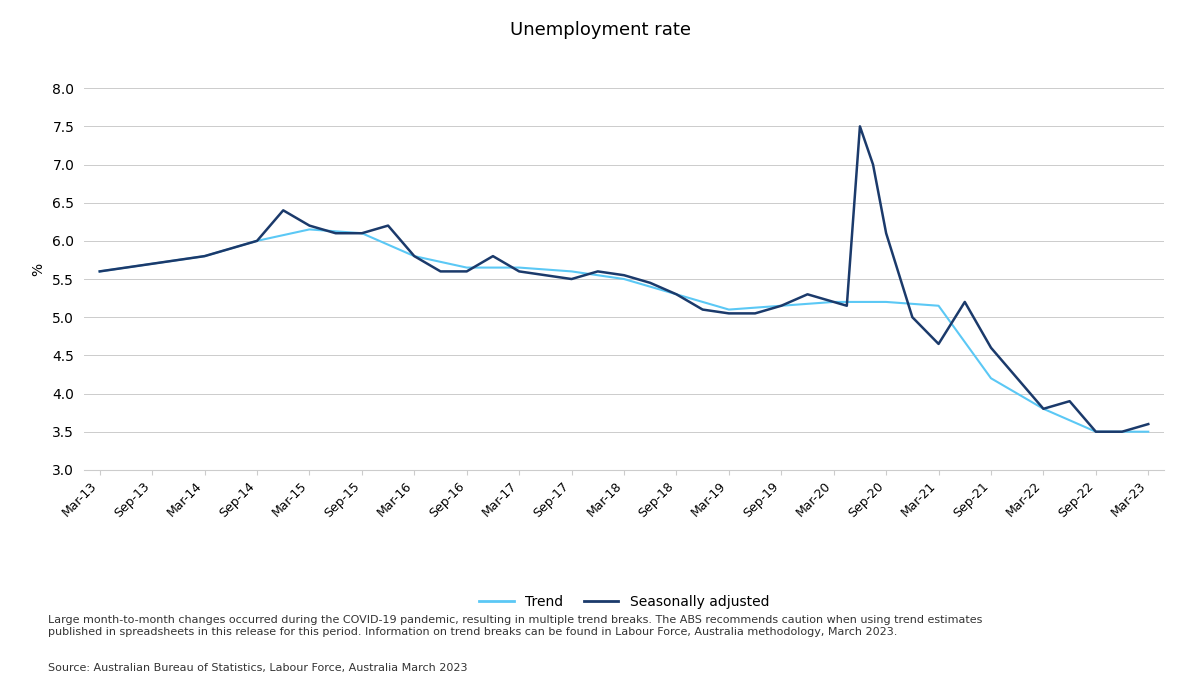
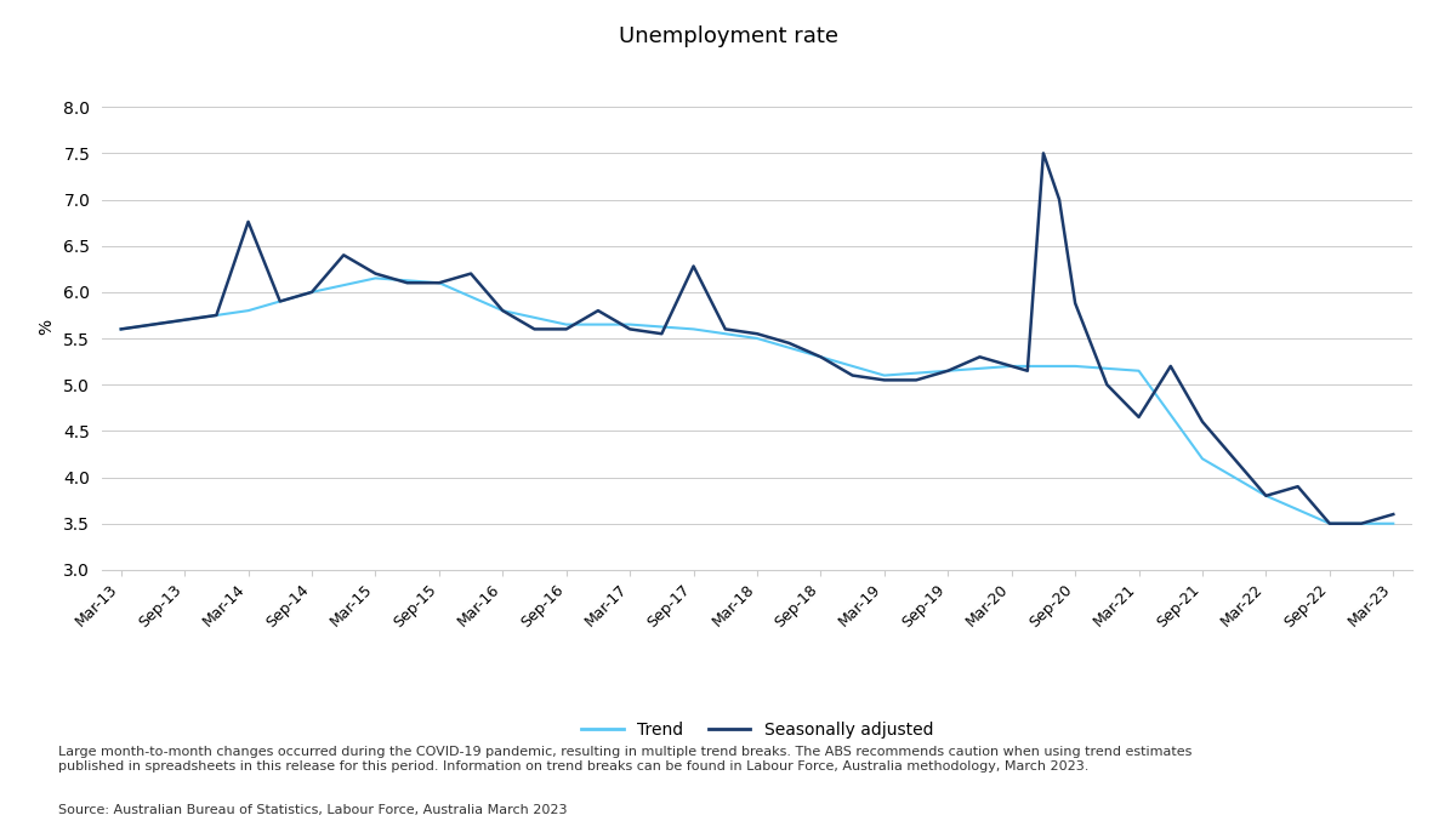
Seasonally adjusted/Mar-14: 5.80 -> 6.76
Seasonally adjusted/Sep-17: 5.50 -> 6.28
Seasonally adjusted/Sep-20: 6.10 -> 5.88
